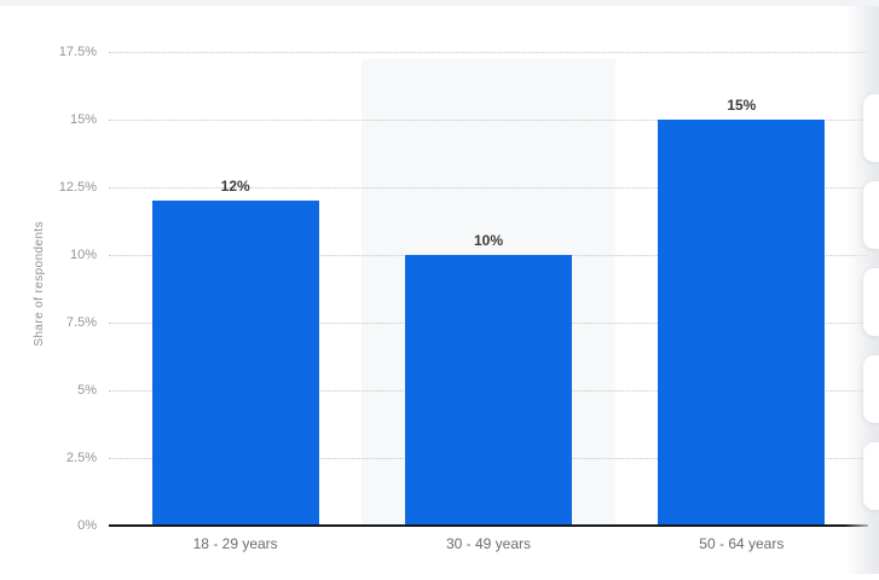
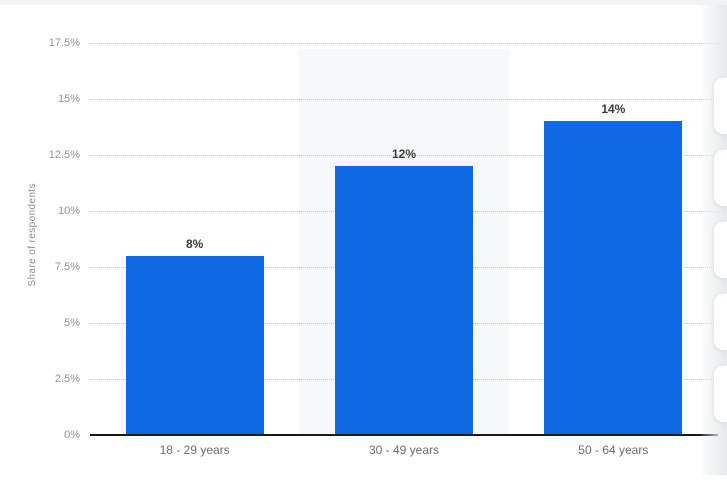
18 - 29 years: 12% -> 8%
30 - 49 years: 10% -> 12%
50 - 64 years: 15% -> 14%
